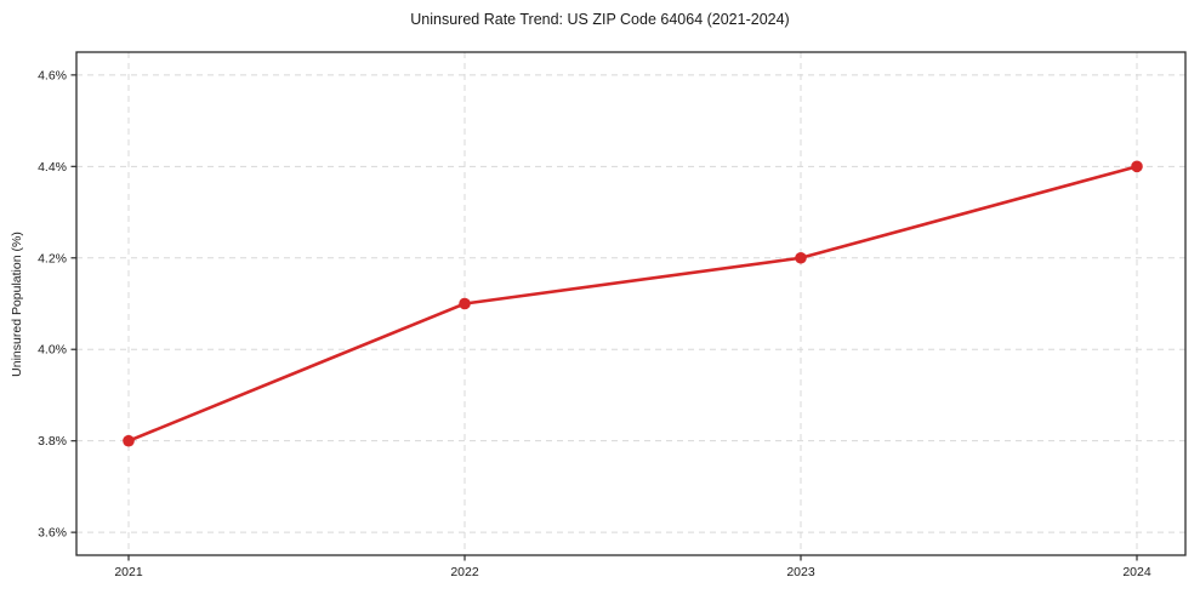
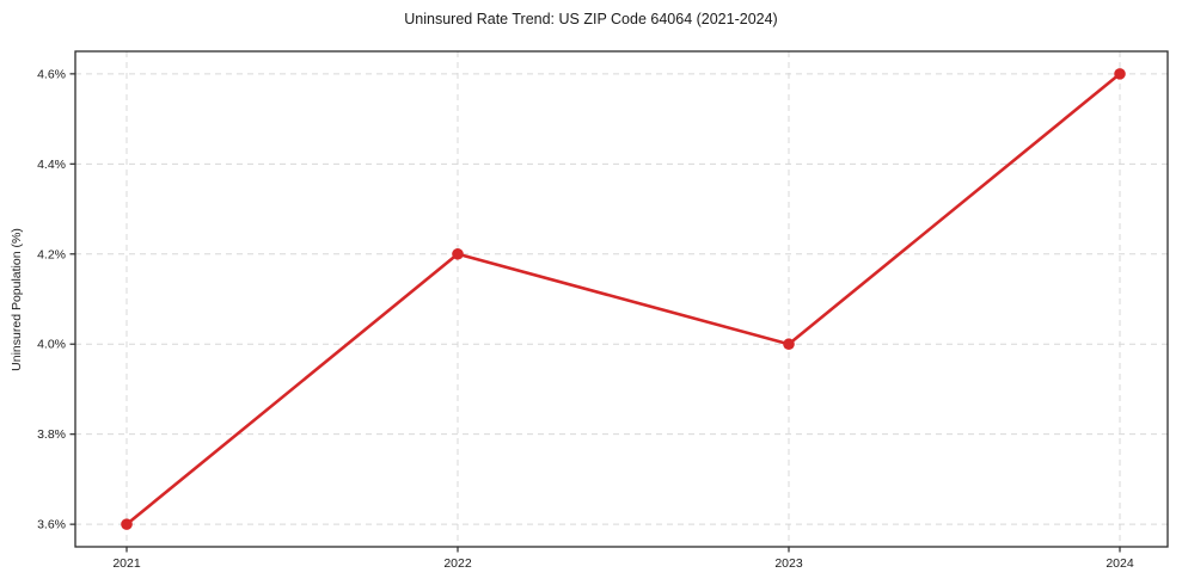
2021: 3.8% -> 3.6%
2022: 4.1% -> 4.2%
2023: 4.2% -> 4.0%
2024: 4.4% -> 4.6%
